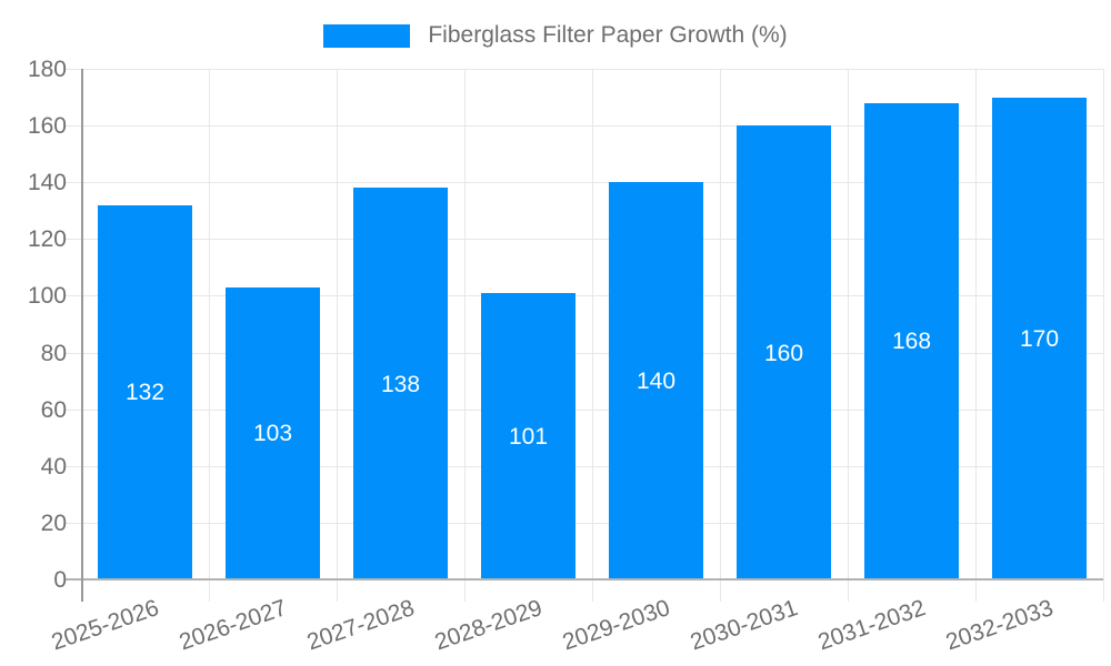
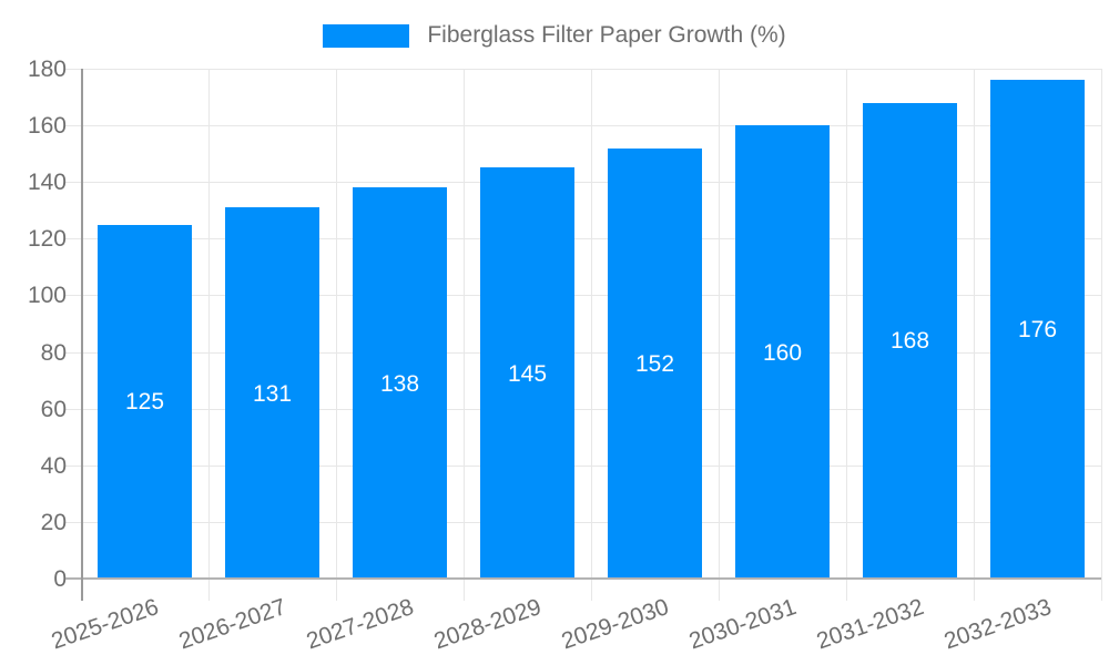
2025-2026: 132 -> 125
2026-2027: 103 -> 131
2028-2029: 101 -> 145
2029-2030: 140 -> 152
2032-2033: 170 -> 176
